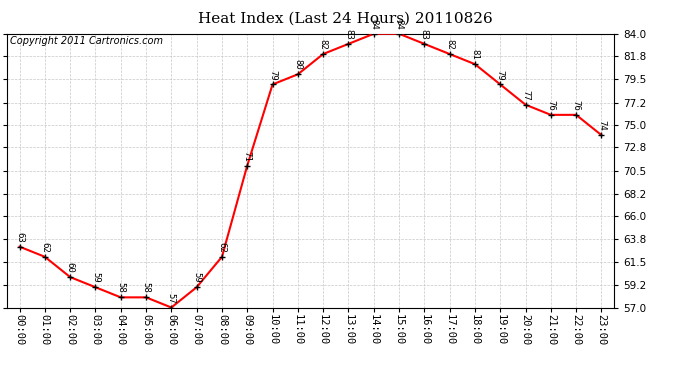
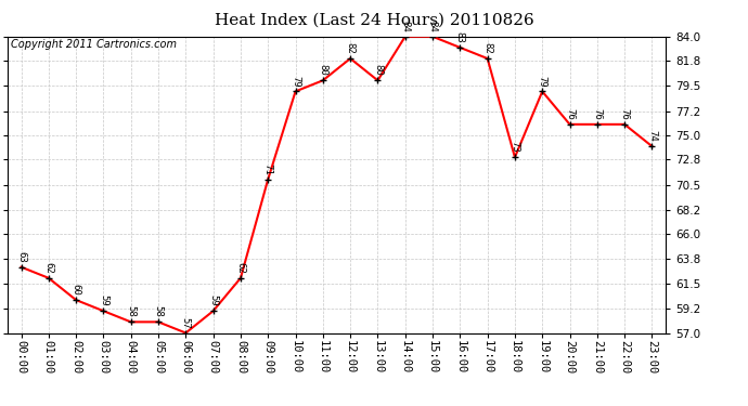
13:00: 83 -> 80
18:00: 81 -> 73
20:00: 77 -> 76
